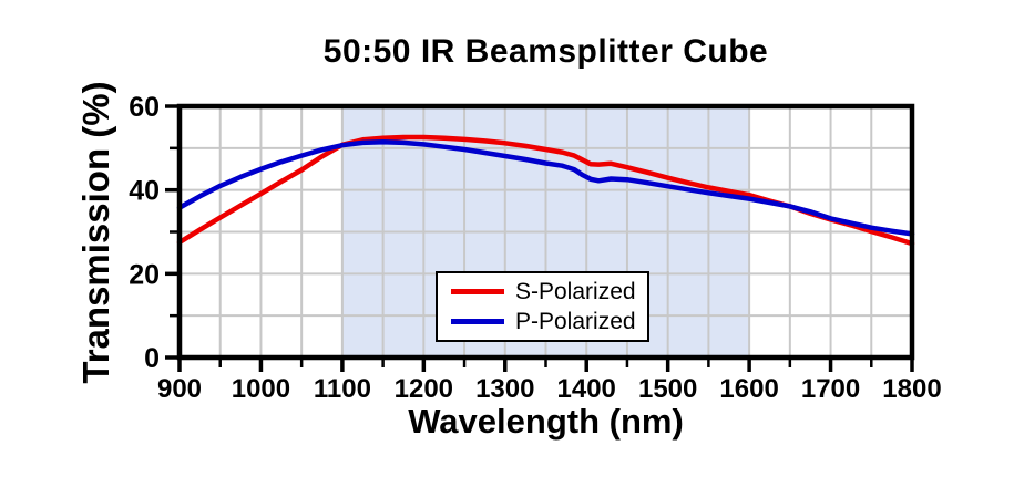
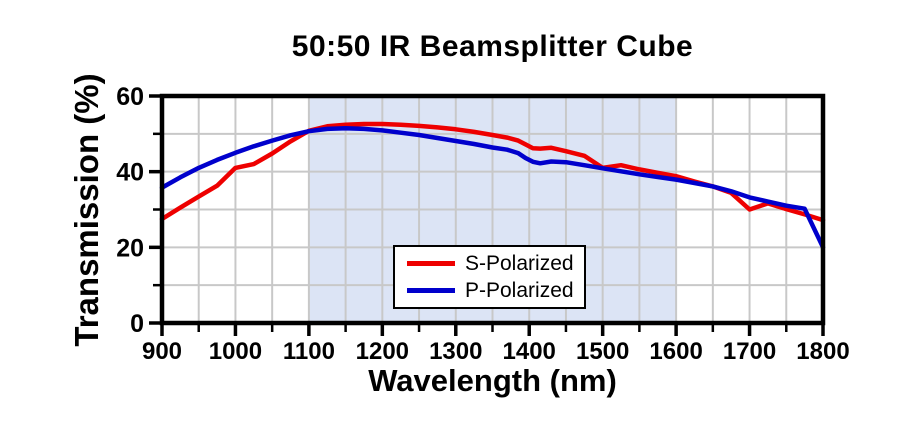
S-Polarized/1000: 39 -> 41
S-Polarized/1500: 43 -> 41
S-Polarized/1700: 33 -> 30
P-Polarized/1800: 30 -> 20
